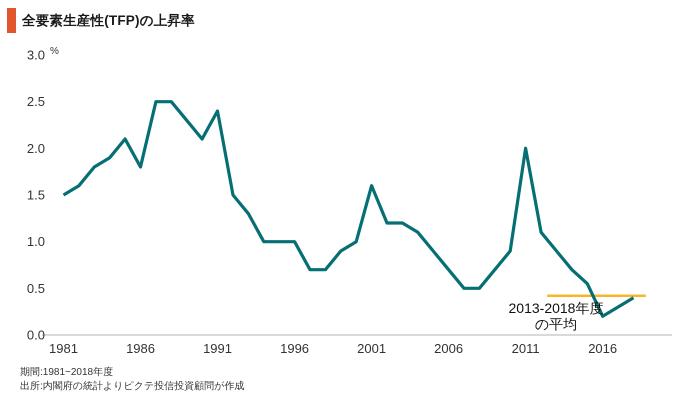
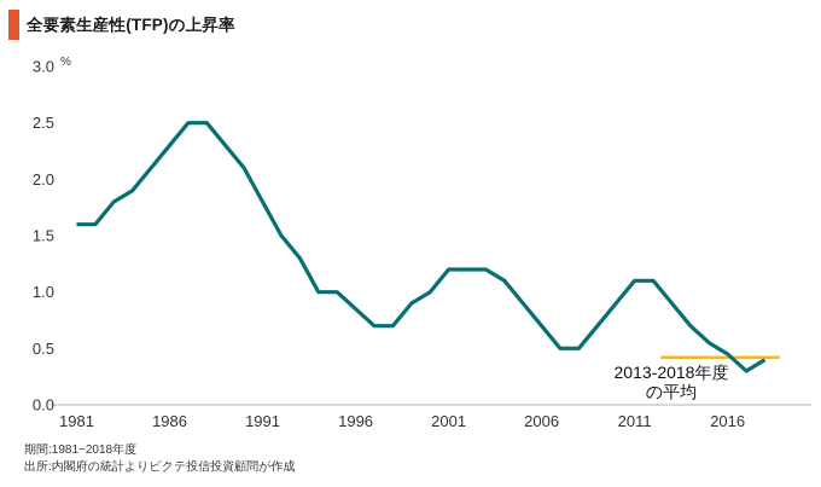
1981: 1.5 -> 1.6
1986: 1.8 -> 2.3
1991: 2.4 -> 1.8
1996: 1.0 -> 0.8
2001: 1.6 -> 1.2
2011: 2.0 -> 1.1
2016: 0.2 -> 0.5
